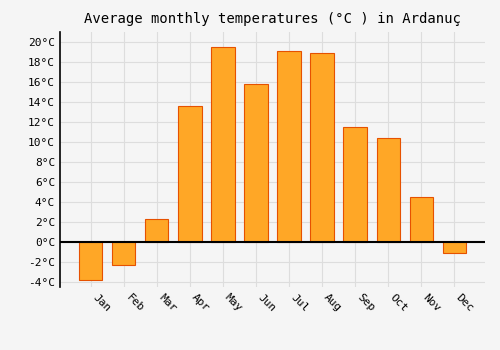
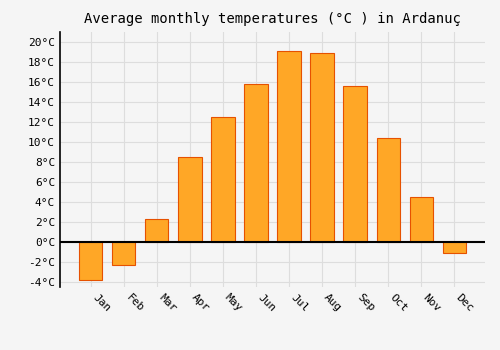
Apr: 13.6°C -> 8.5°C
May: 19.5°C -> 12.5°C
Sep: 11.5°C -> 15.6°C
